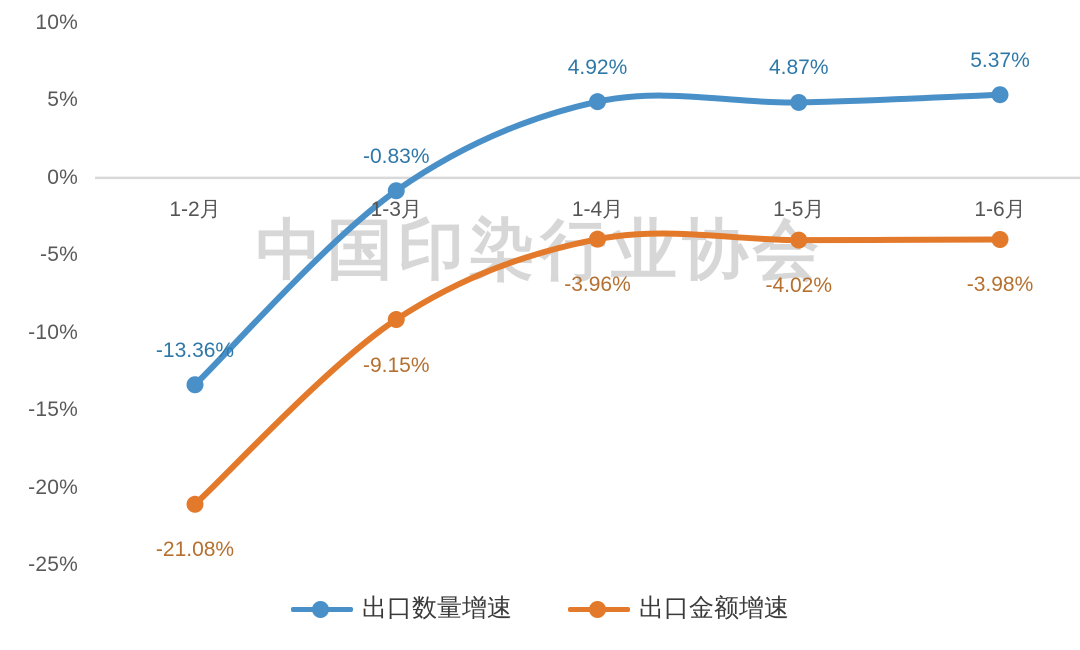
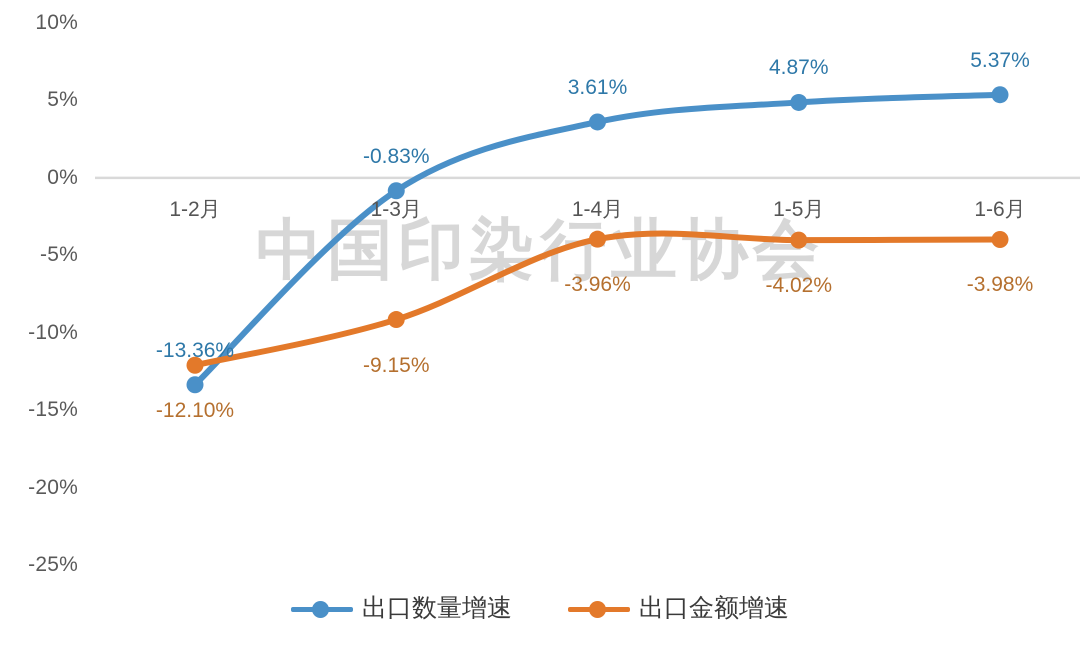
出口金额增速/1-2月: -21.08% -> -12.10%
出口数量增速/1-4月: 4.92% -> 3.61%
